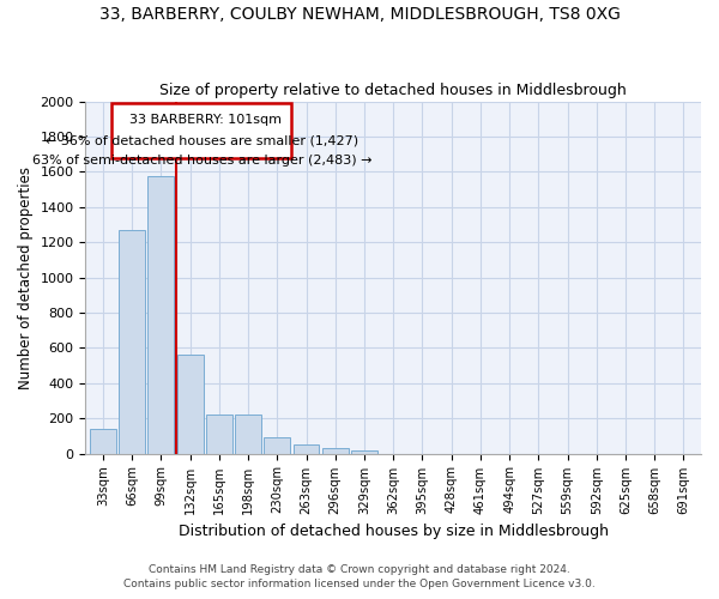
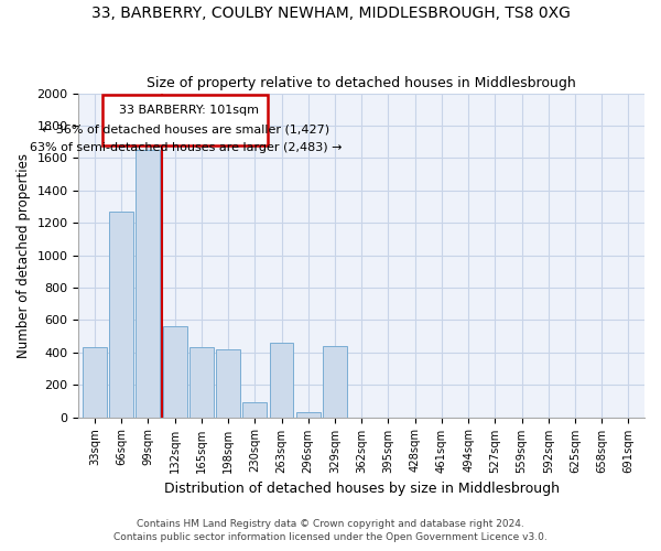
33sqm: 140 -> 430
99sqm: 1580 -> 1650
165sqm: 220 -> 430
198sqm: 220 -> 420
263sqm: 50 -> 460
329sqm: 20 -> 440
